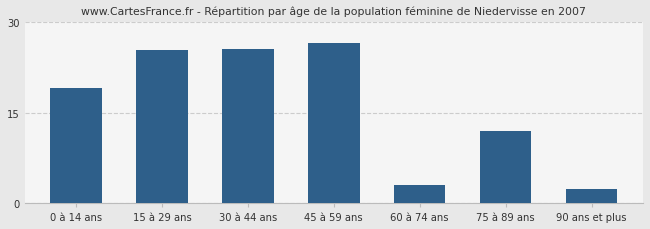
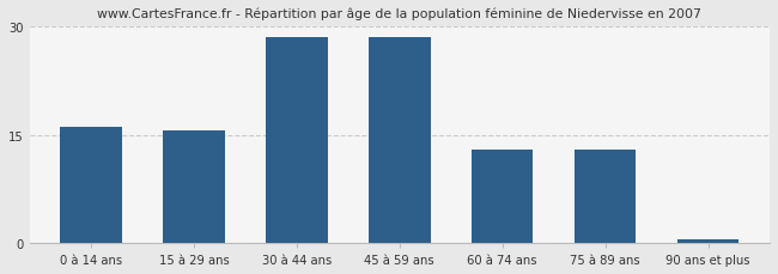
0 à 14 ans: 19.0 -> 16.0
15 à 29 ans: 25.4 -> 15.5
30 à 44 ans: 25.6 -> 28.5
45 à 59 ans: 26.6 -> 28.5
60 à 74 ans: 3.0 -> 13.0
75 à 89 ans: 12.0 -> 13.0
90 ans et plus: 2.4 -> 0.5
